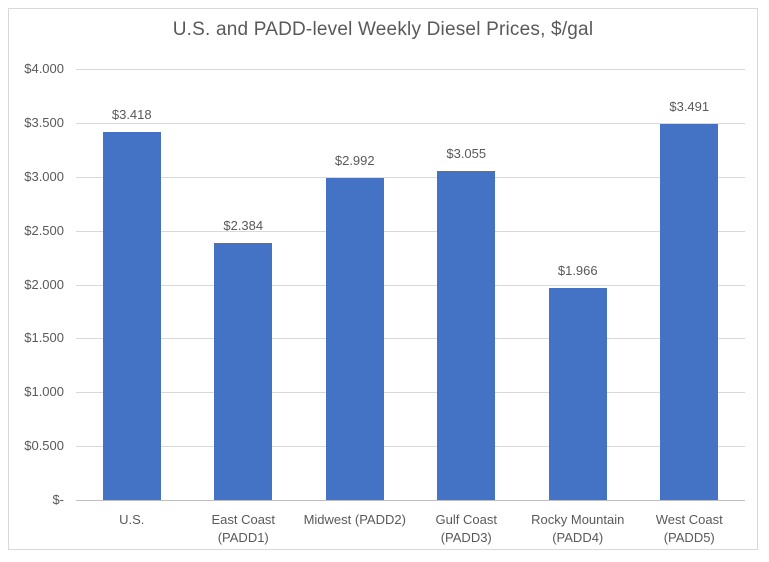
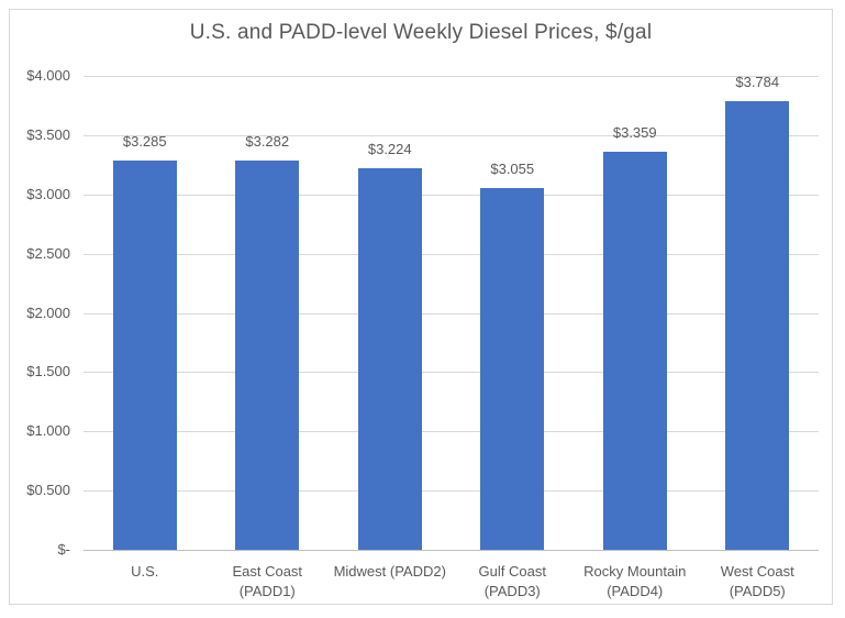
U.S.: $3.418 -> $3.285
East Coast (PADD1): $2.384 -> $3.282
Midwest (PADD2): $2.992 -> $3.224
Rocky Mountain (PADD4): $1.966 -> $3.359
West Coast (PADD5): $3.491 -> $3.784
